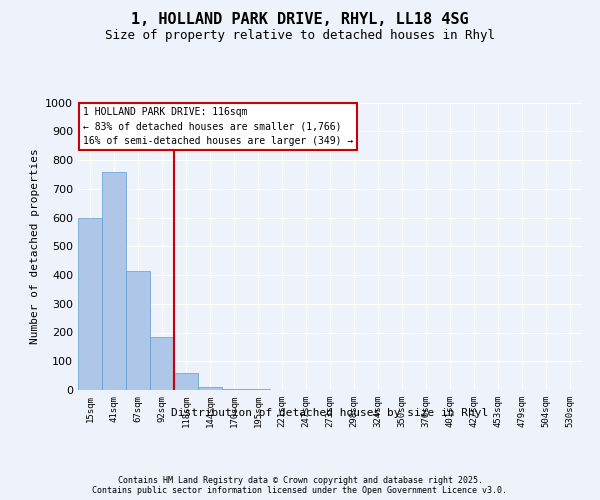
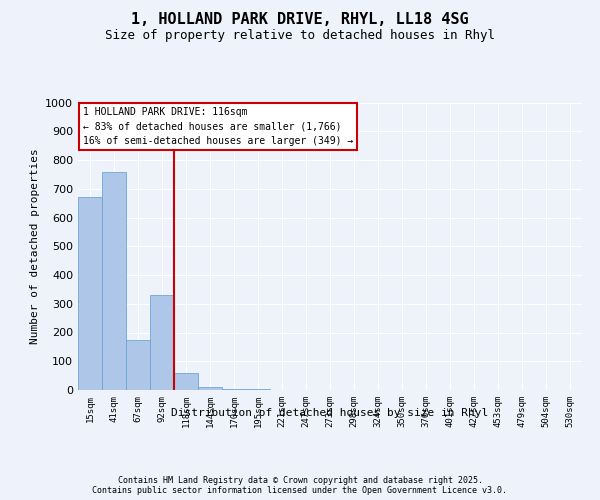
15sqm: 600 -> 670
67sqm: 415 -> 175
92sqm: 185 -> 330
